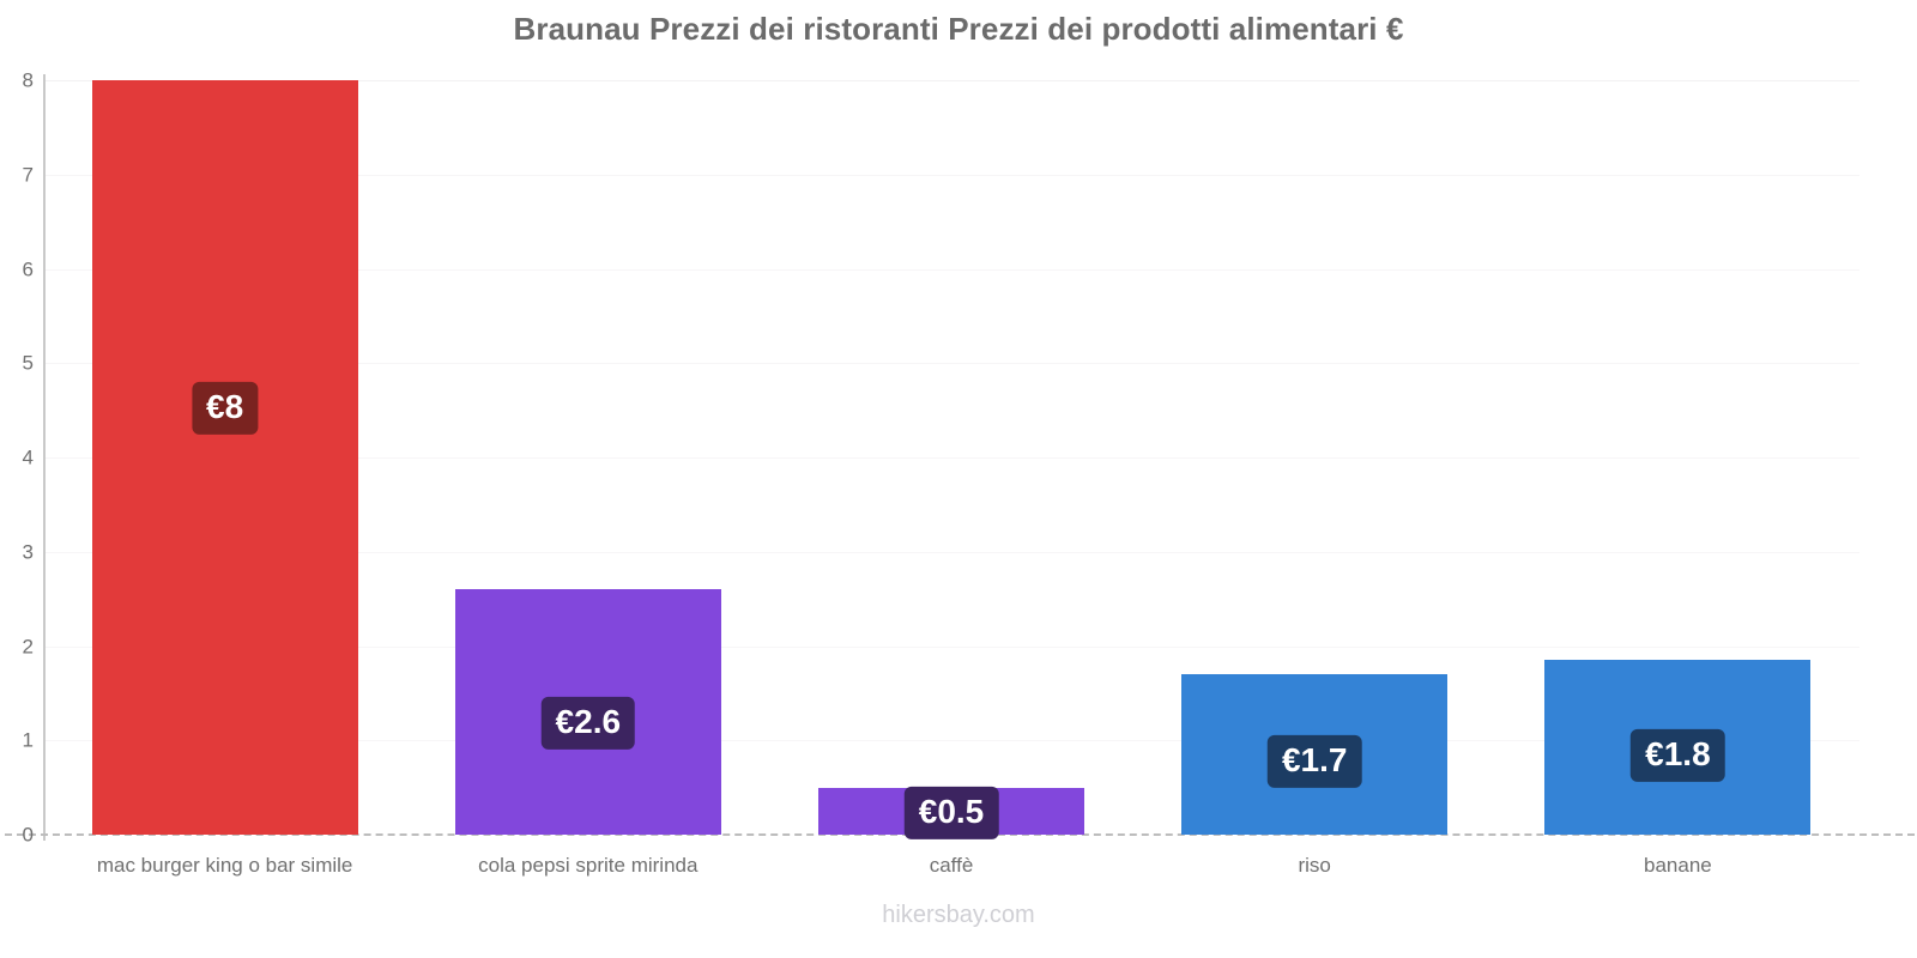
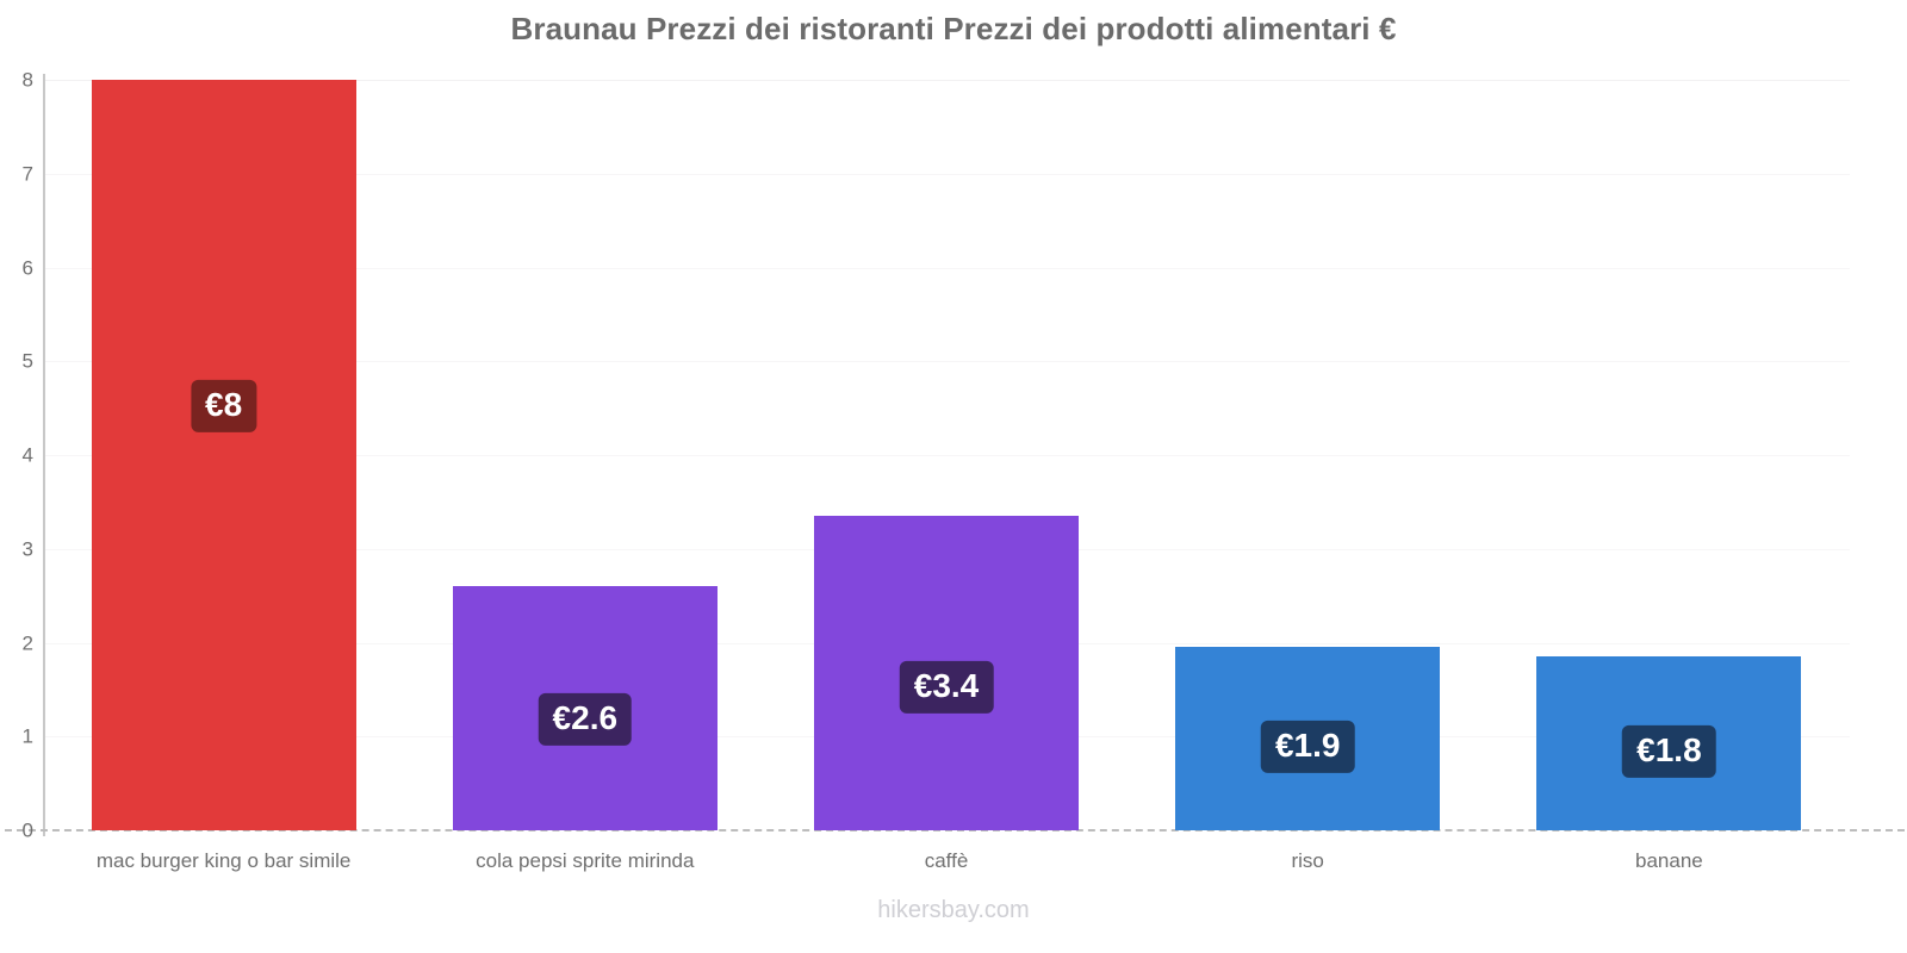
caffè: €0.5 -> €3.4
riso: €1.7 -> €1.9
